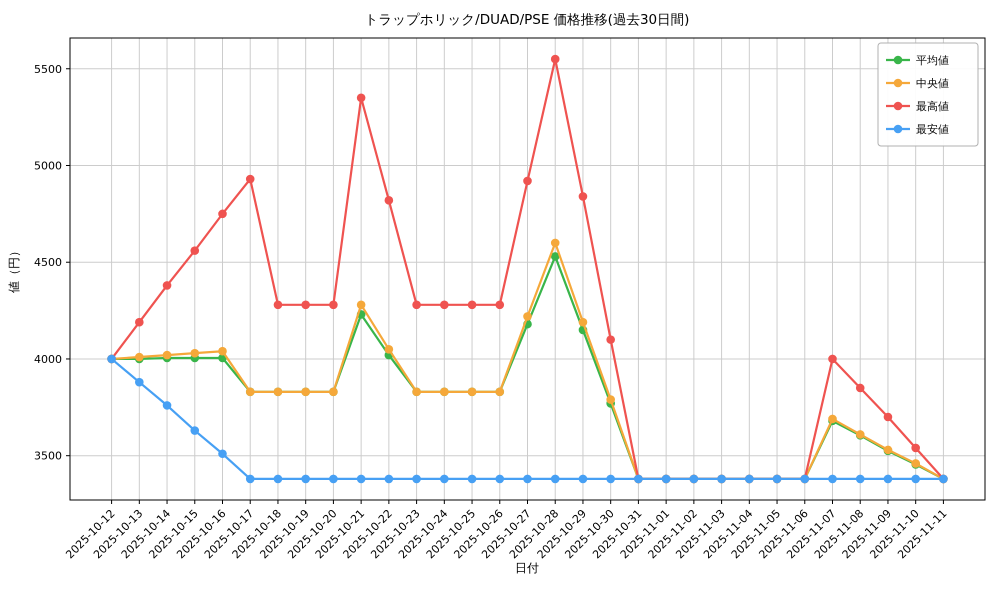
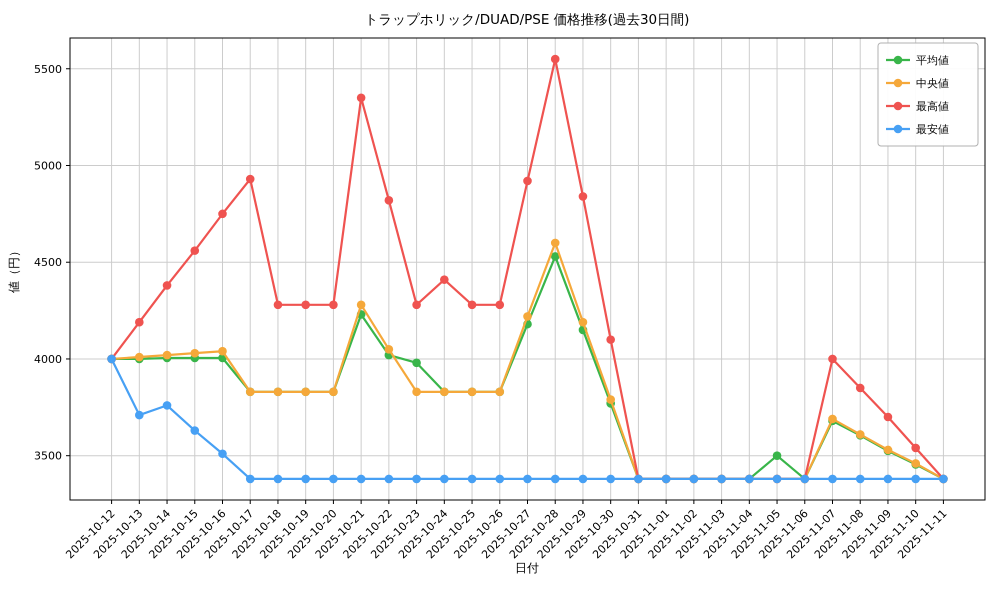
最安値/2025-10-13: 3880 -> 3710
平均値/2025-10-23: 3830 -> 3980
最高値/2025-10-24: 4280 -> 4410
平均値/2025-11-05: 3380 -> 3500
